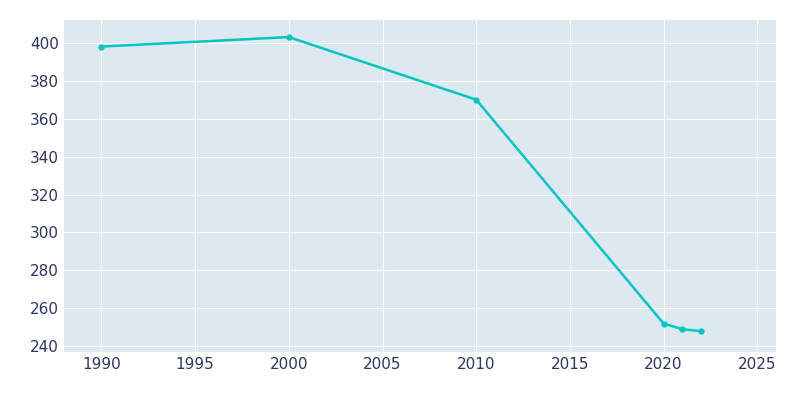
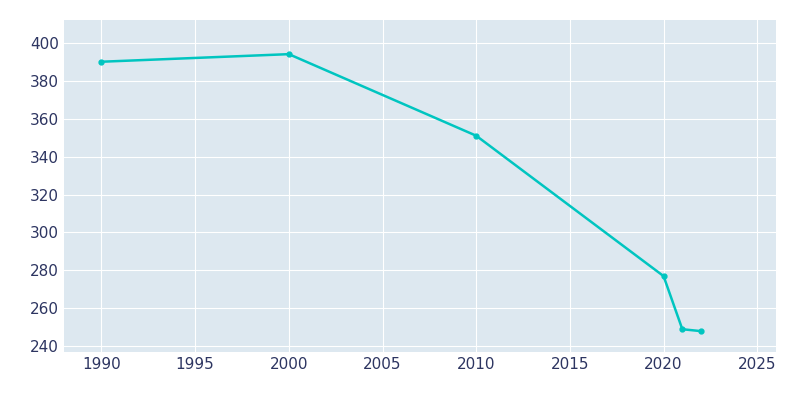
1990: 398 -> 390
2000: 403 -> 394
2010: 370 -> 351
2020: 252 -> 277
